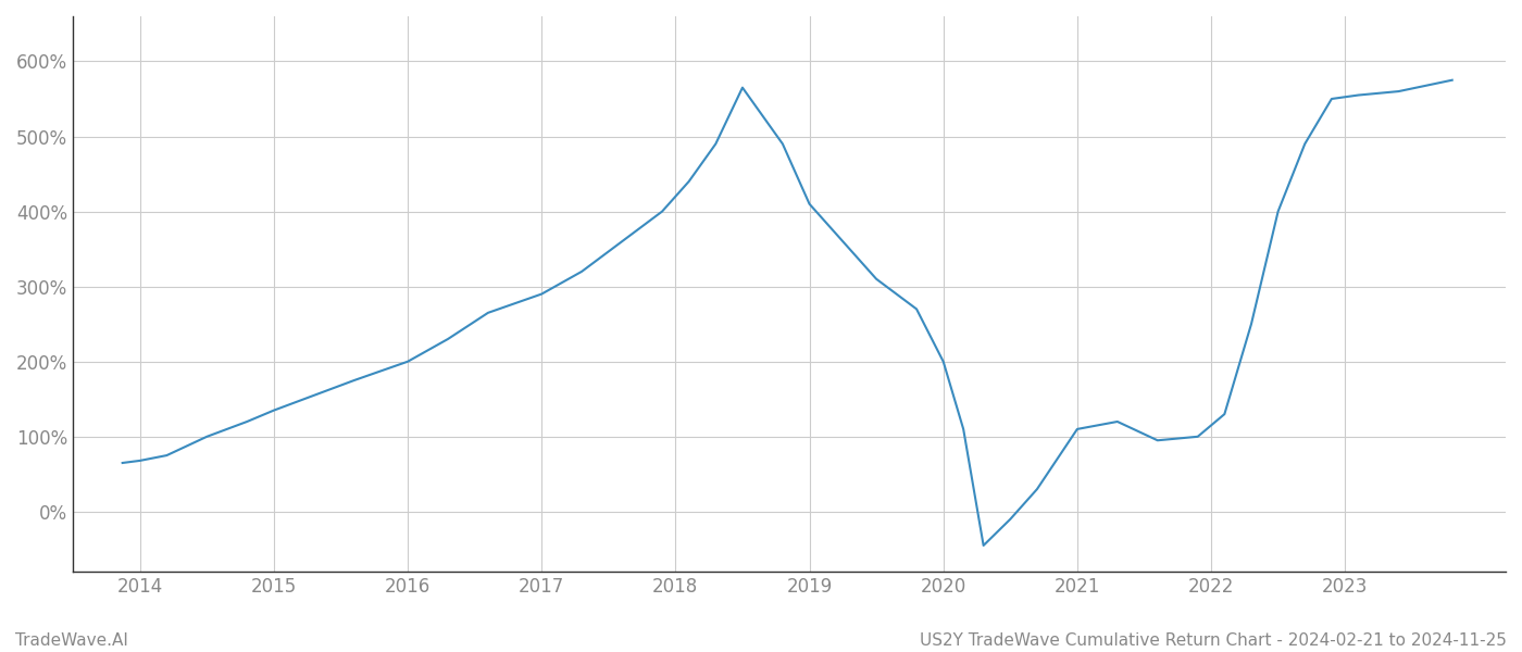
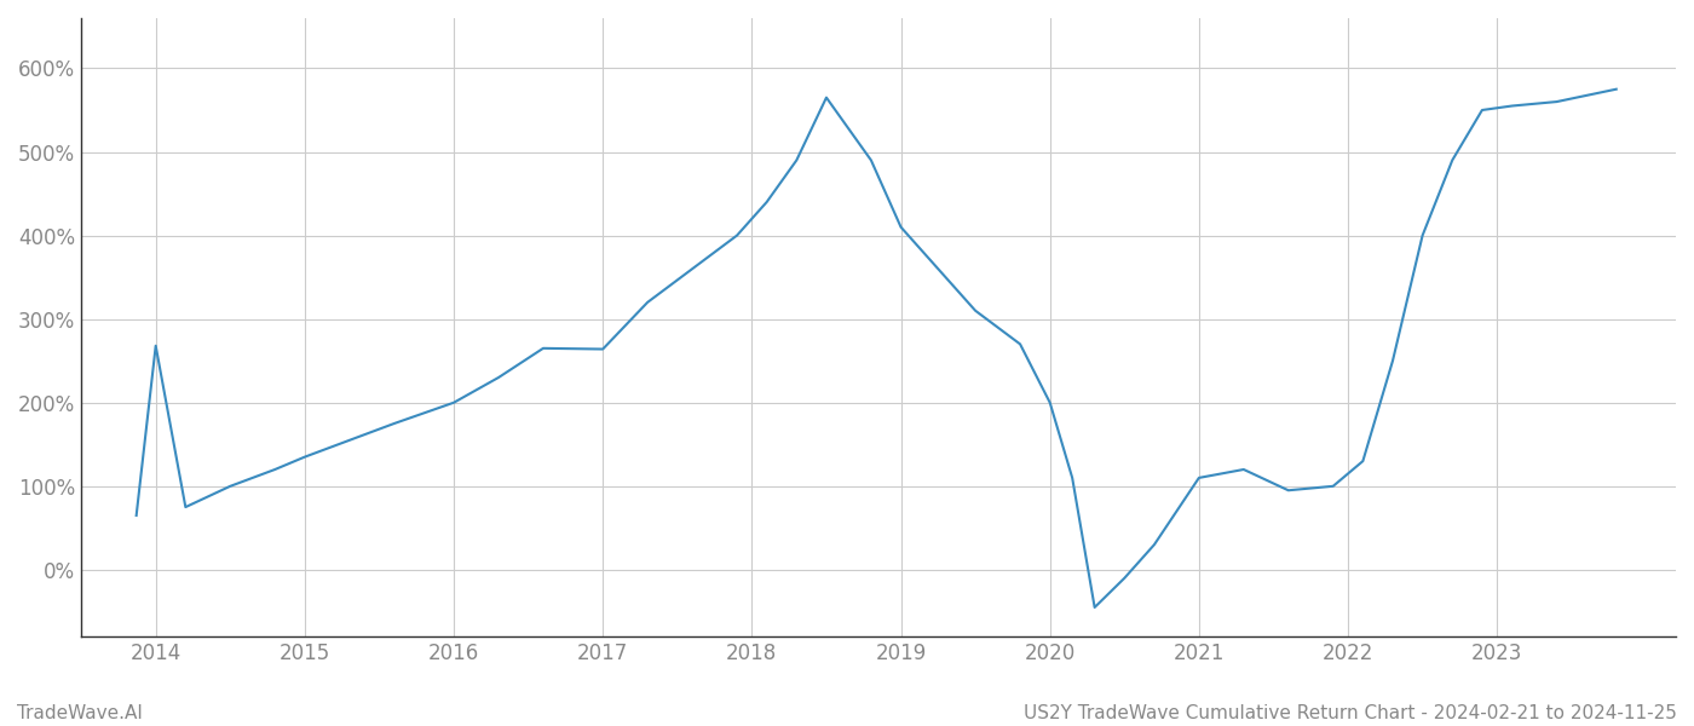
2014: 68% -> 268%
2017: 290% -> 264%
